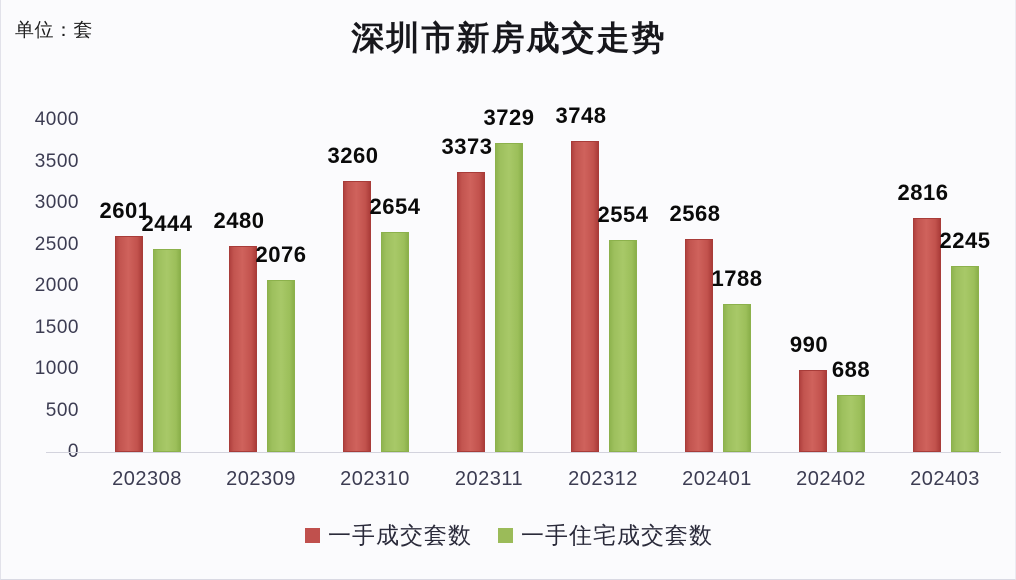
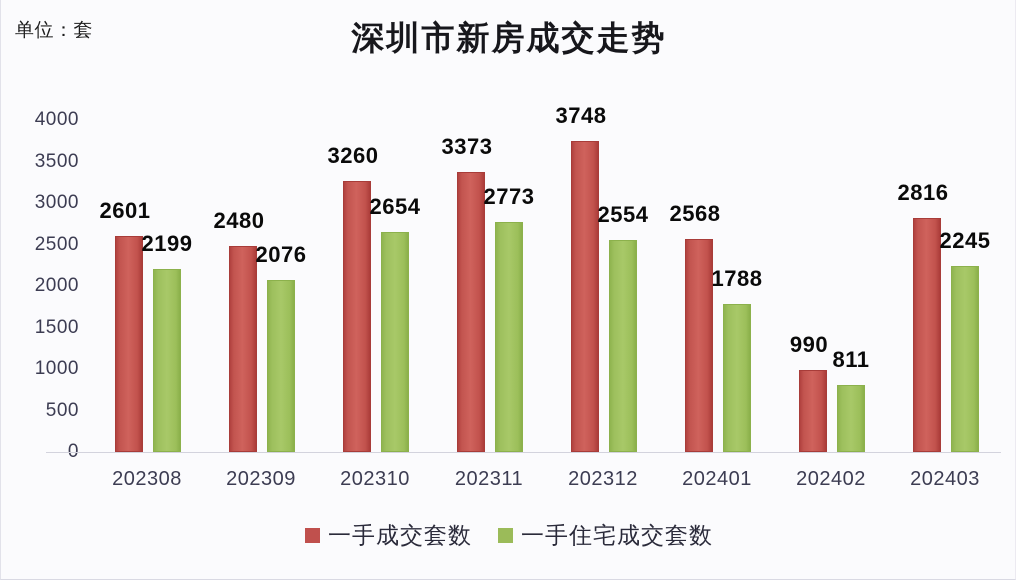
一手住宅成交套数/202308: 2444 -> 2199
一手住宅成交套数/202311: 3729 -> 2773
一手住宅成交套数/202402: 688 -> 811
